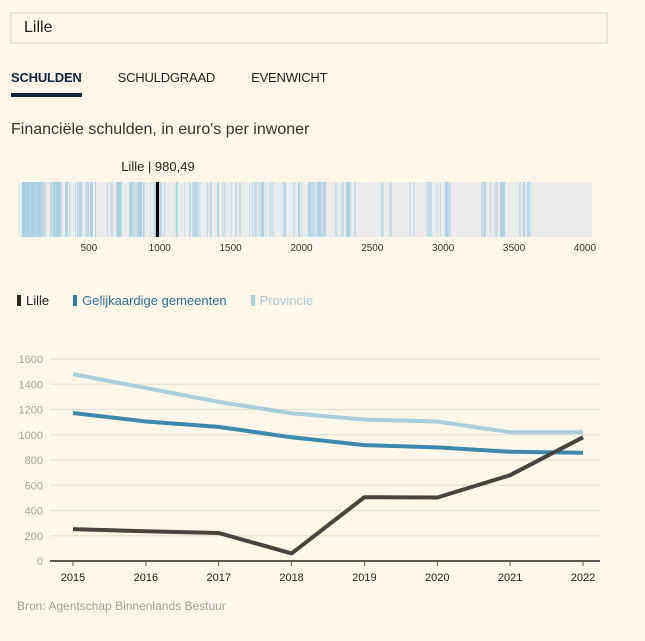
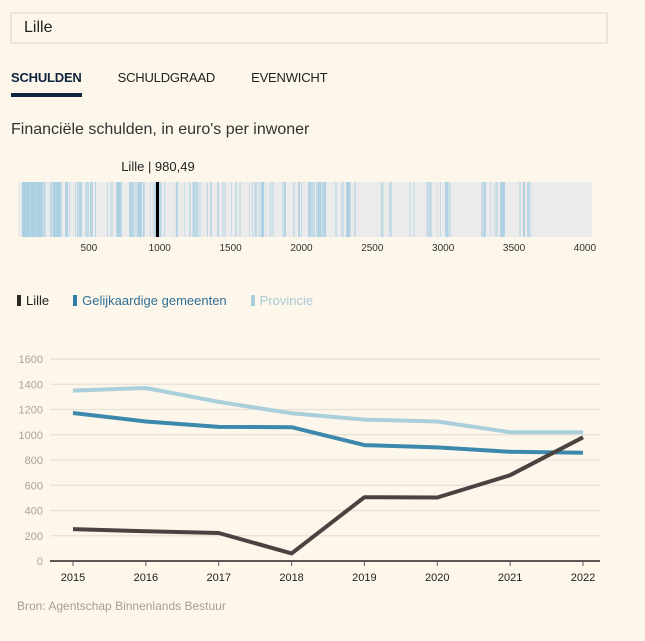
Provincie/2015: 1480 -> 1350
Gelijkaardige gemeenten/2018: 980 -> 1060
